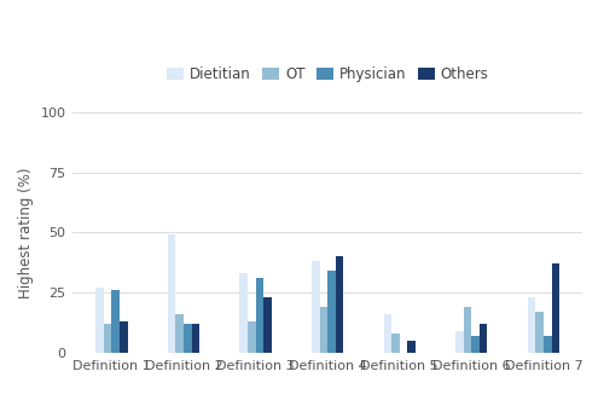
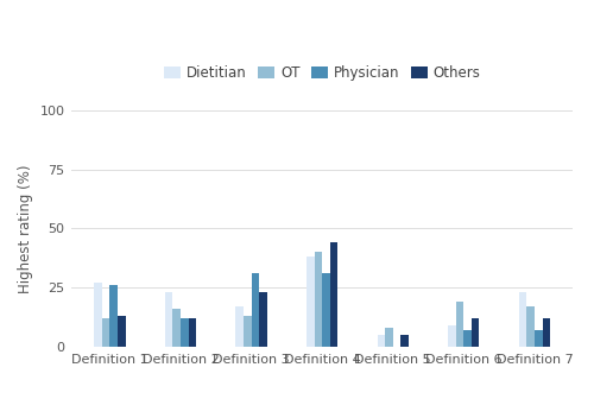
Dietitian/Definition 2: 49 -> 23
Dietitian/Definition 3: 33 -> 17
OT/Definition 4: 19 -> 40
Physician/Definition 4: 34 -> 31
Others/Definition 4: 40 -> 44
Dietitian/Definition 5: 16 -> 5
Others/Definition 7: 37 -> 12
